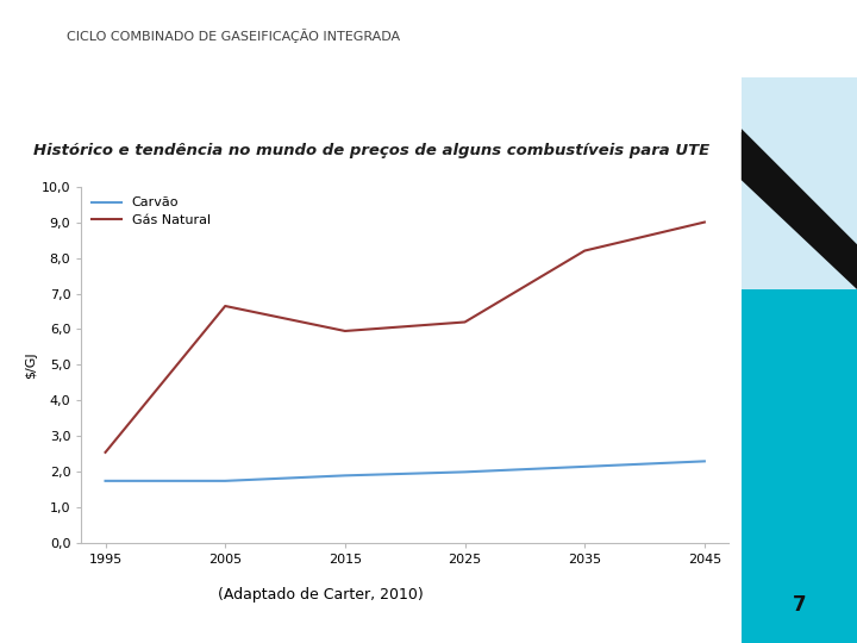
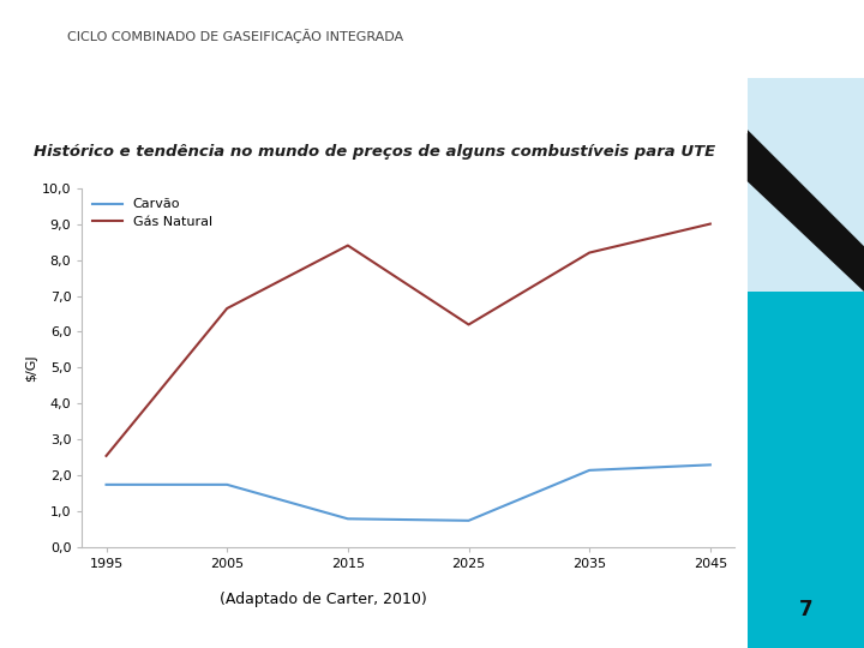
Carvão/2015: 1,90 -> 0,80
Gás Natural/2015: 5,95 -> 8,40
Carvão/2025: 2,00 -> 0,75
